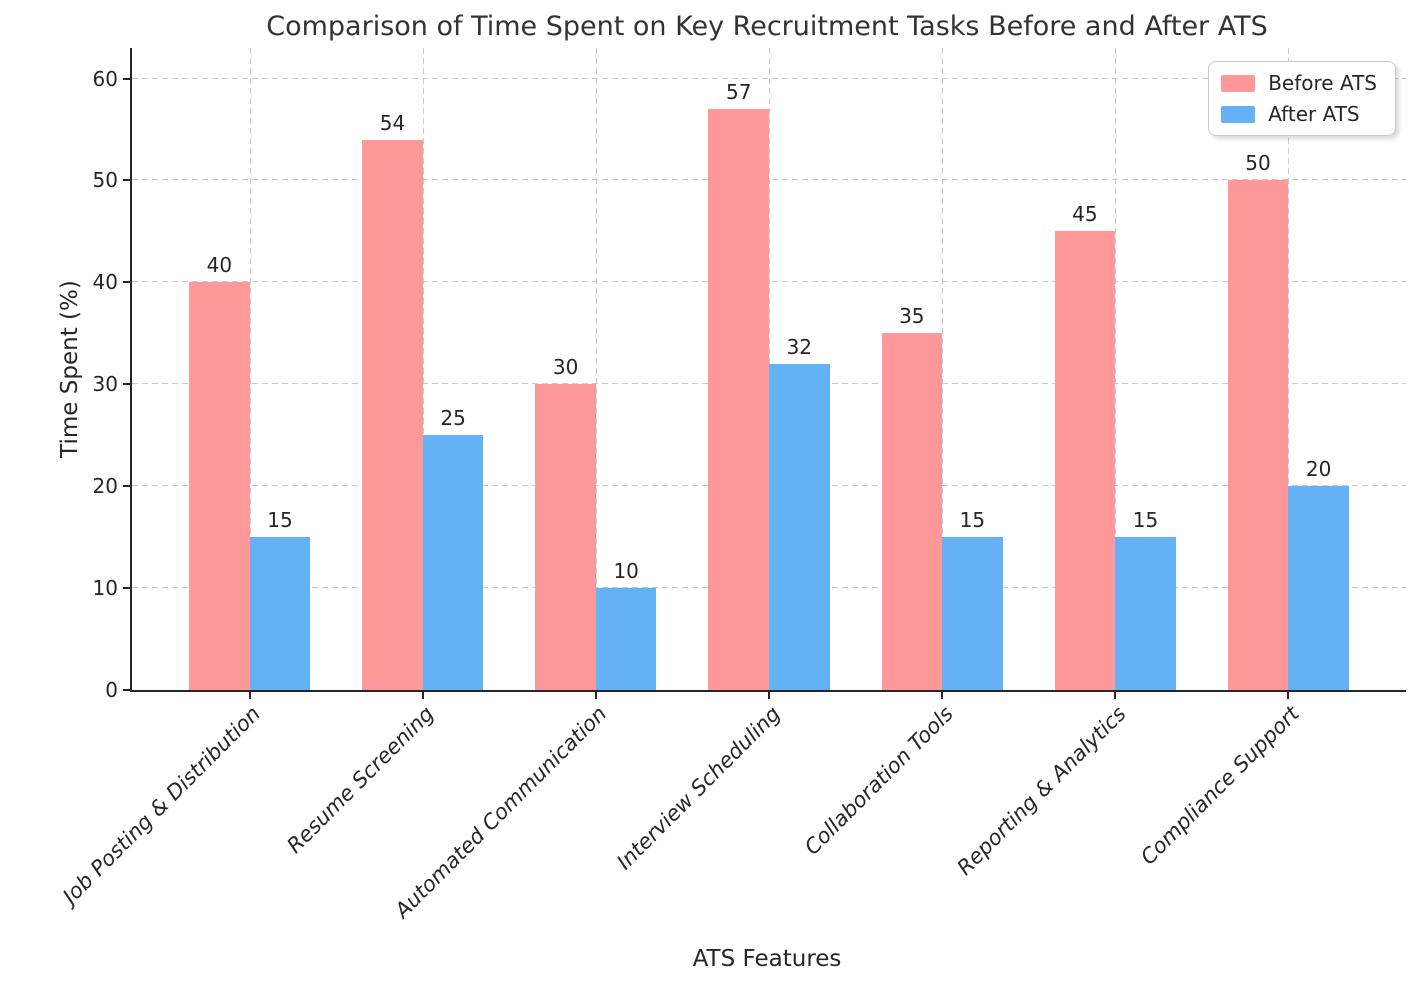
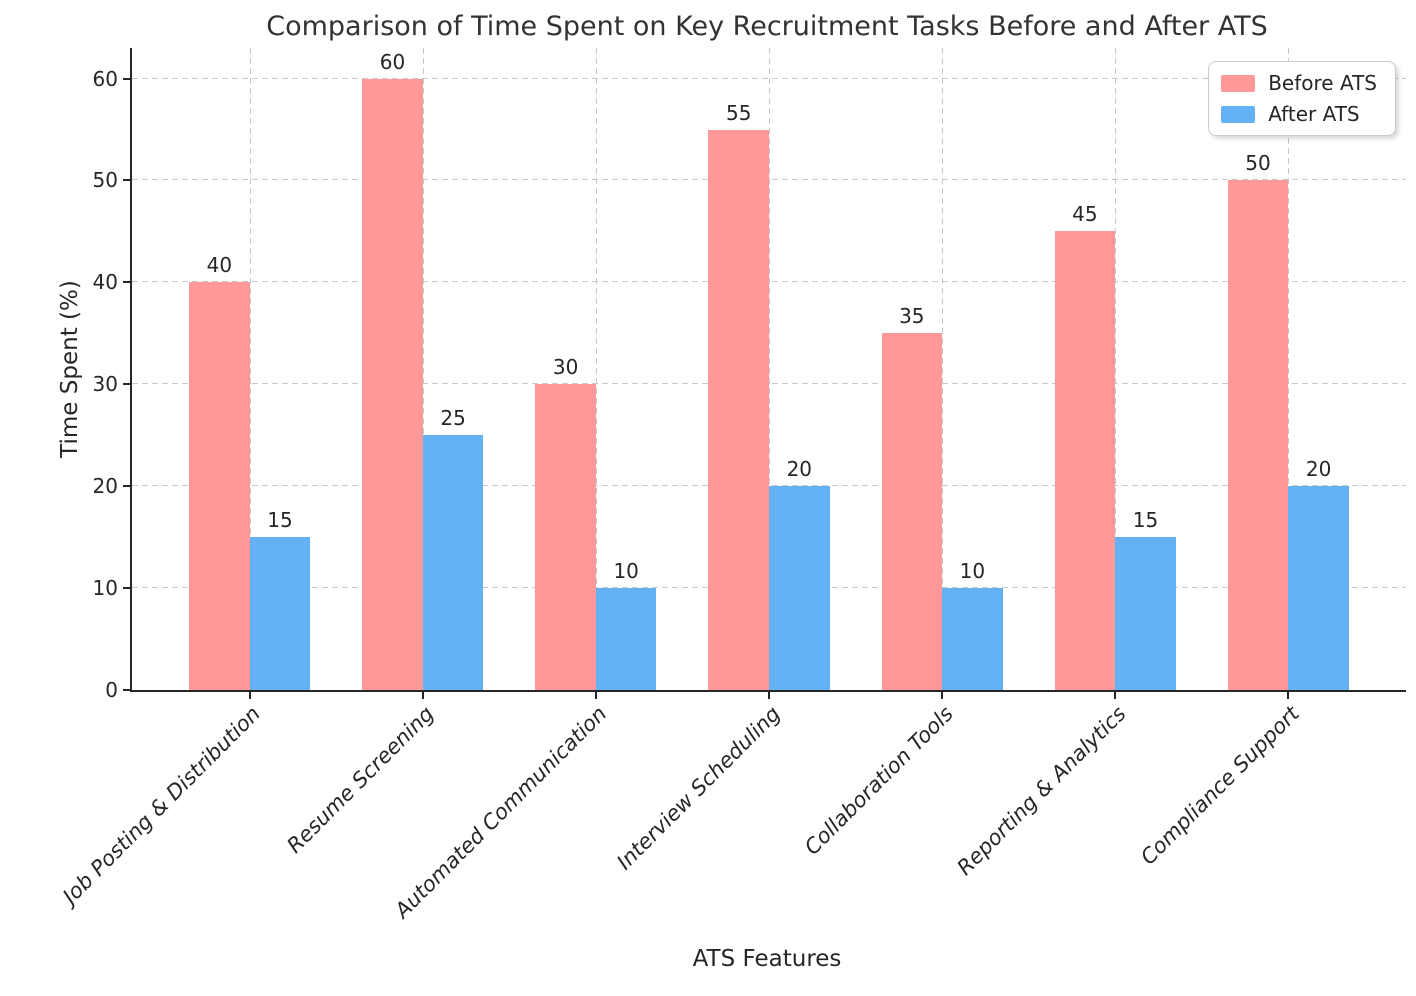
Before ATS/Resume Screening: 54 -> 60
Before ATS/Interview Scheduling: 57 -> 55
After ATS/Interview Scheduling: 32 -> 20
After ATS/Collaboration Tools: 15 -> 10
